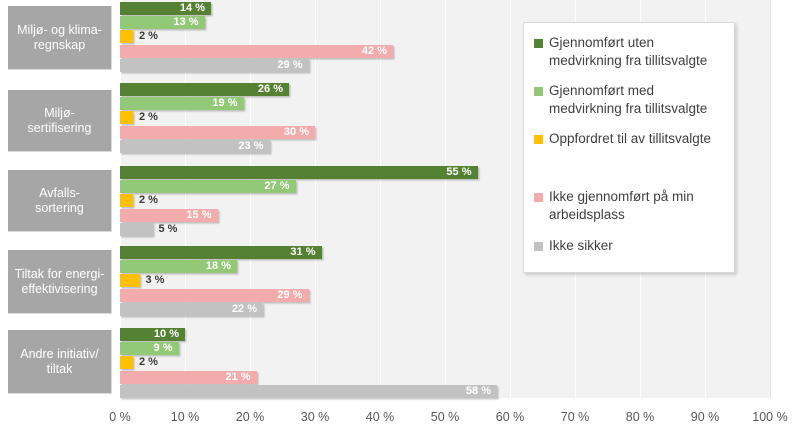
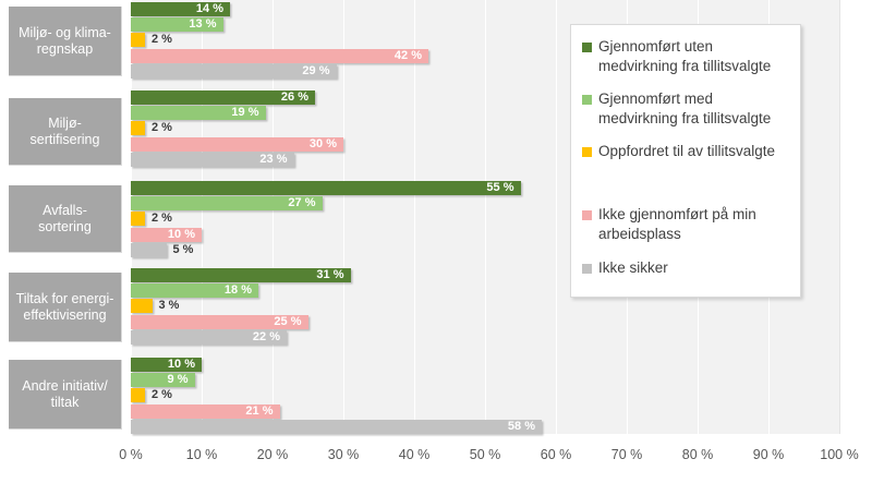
Ikke gjennomført på min arbeidsplass/Avfalls-sortering: 15 -> 10
Ikke gjennomført på min arbeidsplass/Tiltak for energi-effektivisering: 29 -> 25
